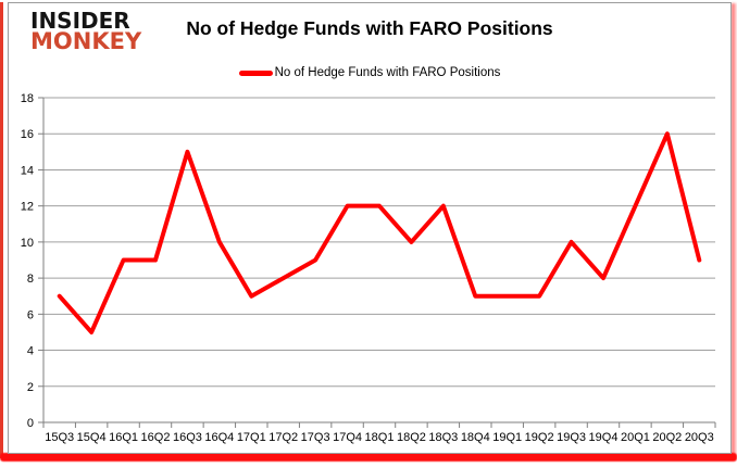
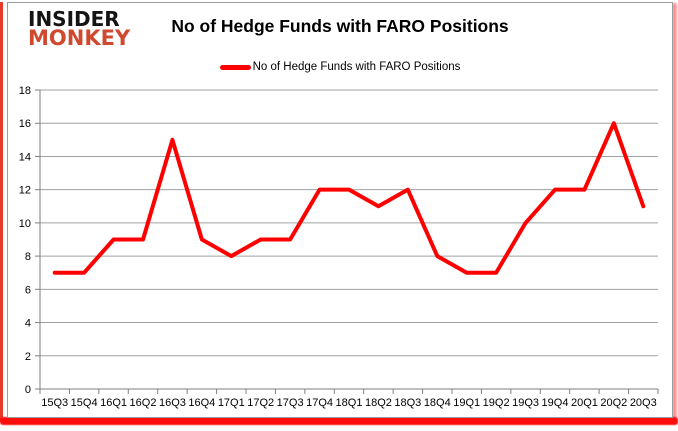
15Q4: 5 -> 7
16Q4: 10 -> 9
17Q1: 7 -> 8
17Q2: 8 -> 9
18Q2: 10 -> 11
18Q4: 7 -> 8
19Q4: 8 -> 12
20Q3: 9 -> 11
